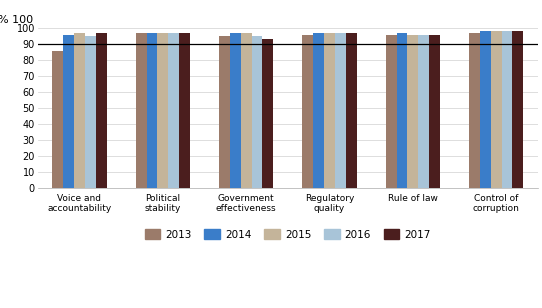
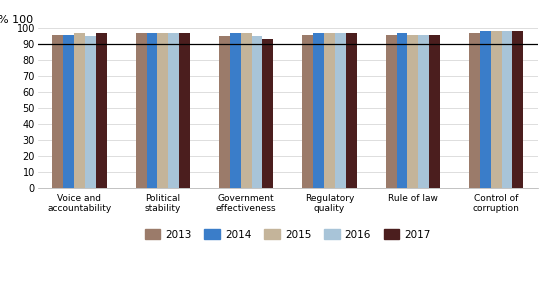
2013/Voice and accountability: 86 -> 96
